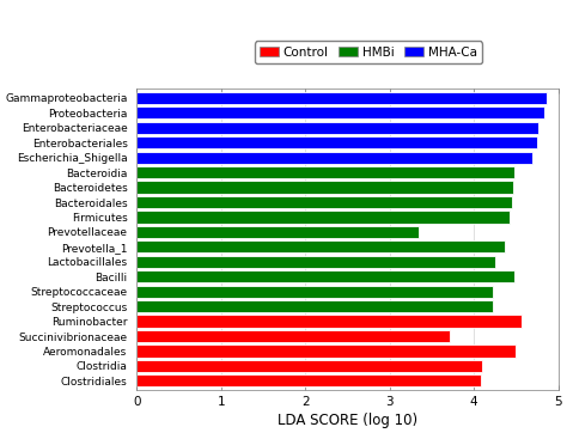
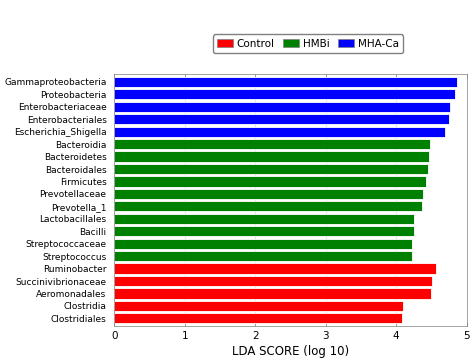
Prevotellaceae: 3.34 -> 4.38
Bacilli: 4.48 -> 4.25
Succinivibrionaceae: 3.72 -> 4.51
